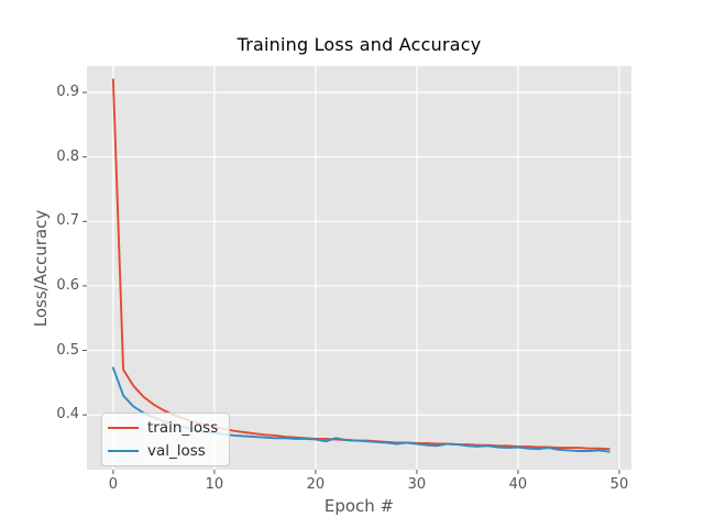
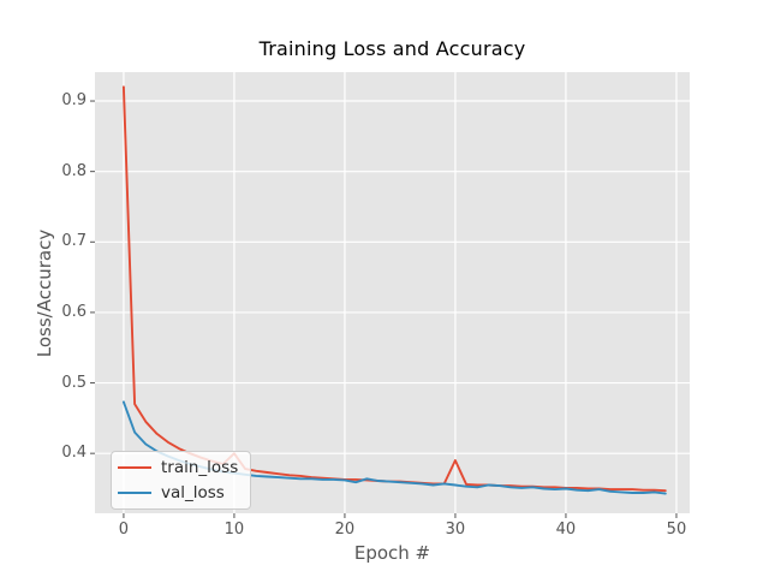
train_loss/10: 0.38 -> 0.40
train_loss/30: 0.36 -> 0.39
